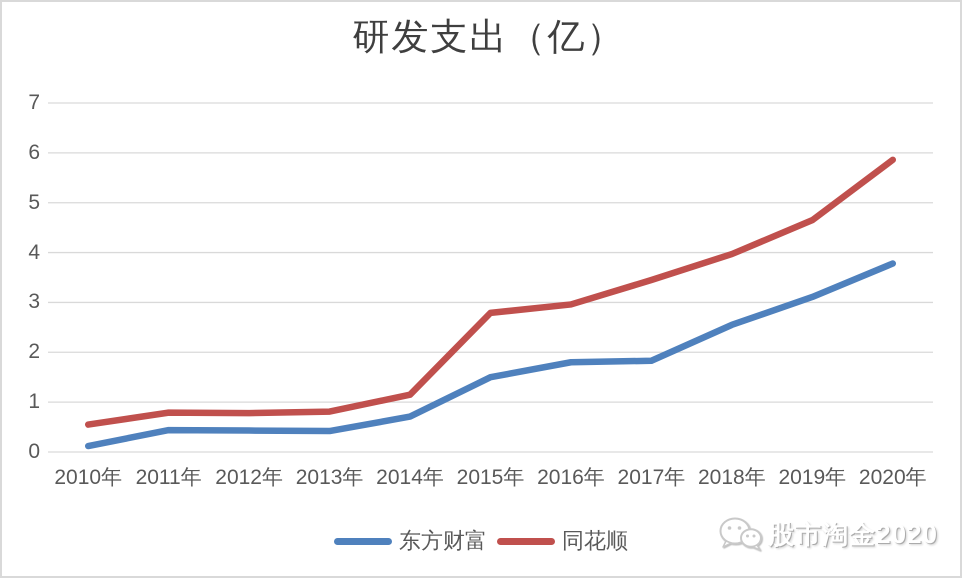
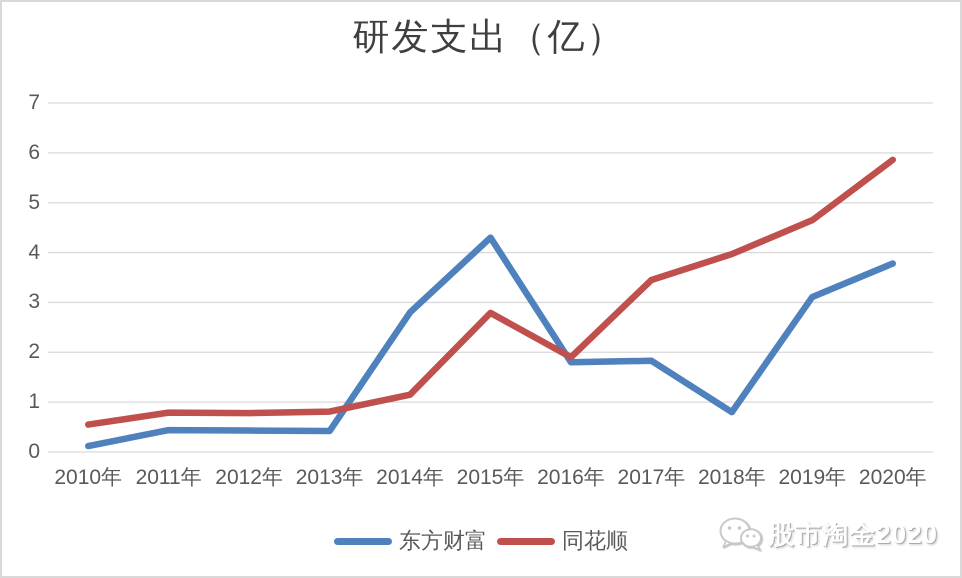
东方财富/2014年: 0.7 -> 2.8
东方财富/2015年: 1.5 -> 4.3
同花顺/2016年: 3.0 -> 1.9
东方财富/2018年: 2.5 -> 0.8
